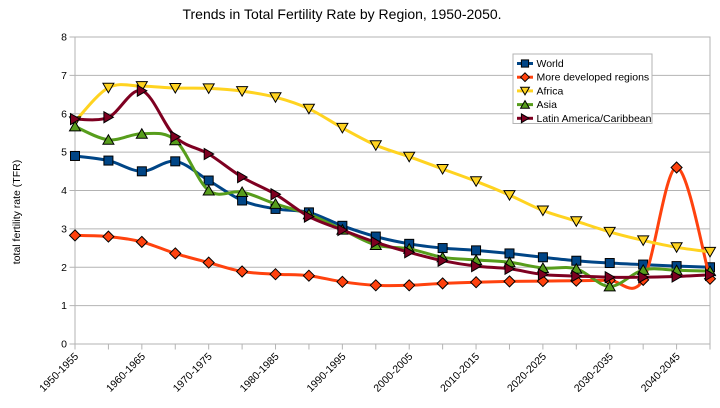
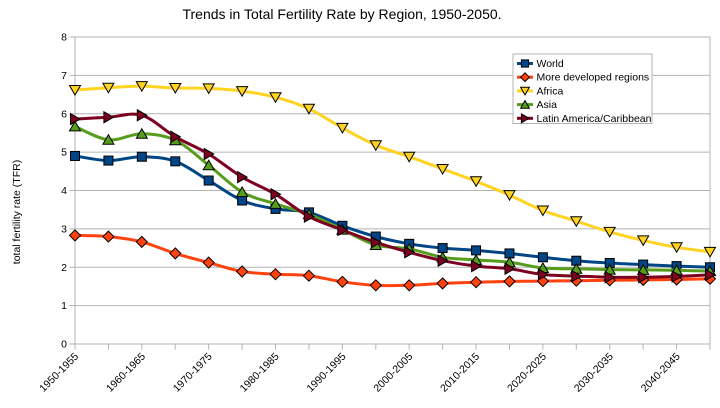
Africa/1950-1955: 5.8 -> 6.6
World/1960-1965: 4.5 -> 4.9
Latin America/Caribbean/1960-1965: 6.6 -> 6.0
Asia/1970-1975: 4.0 -> 4.7
Asia/2030-2035: 1.5 -> 1.9
More developed regions/2040-2045: 4.6 -> 1.7
